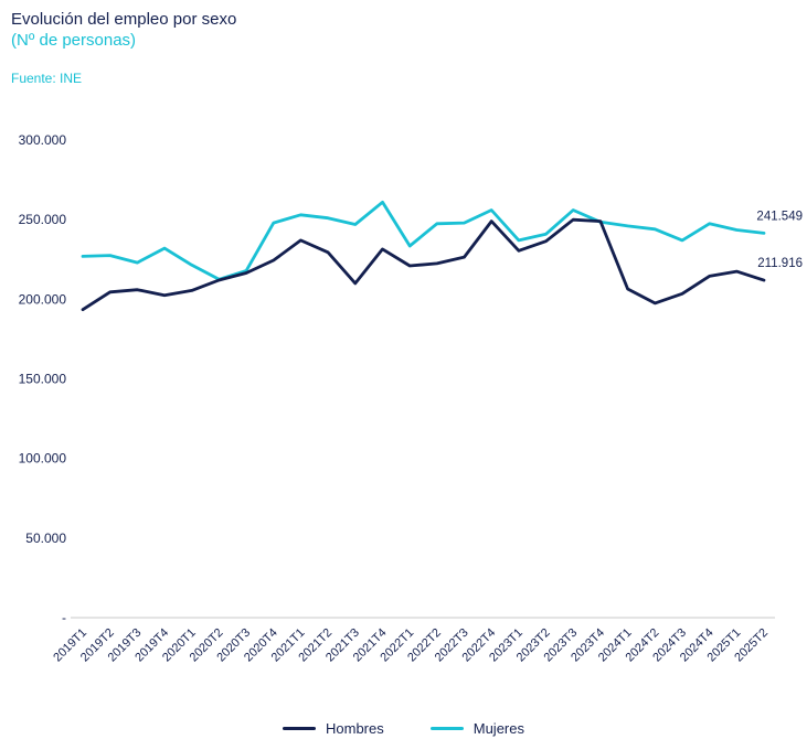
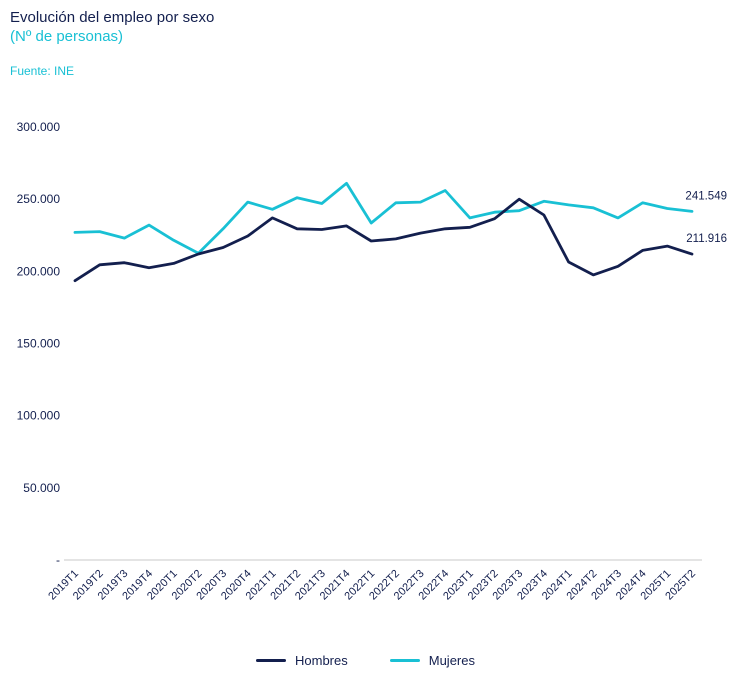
Mujeres/2020T3: 218000 -> 230000
Mujeres/2021T1: 253000 -> 243000
Hombres/2021T3: 210000 -> 229000
Hombres/2022T4: 249000 -> 230000
Mujeres/2023T3: 256000 -> 242000
Hombres/2023T4: 249000 -> 239000
